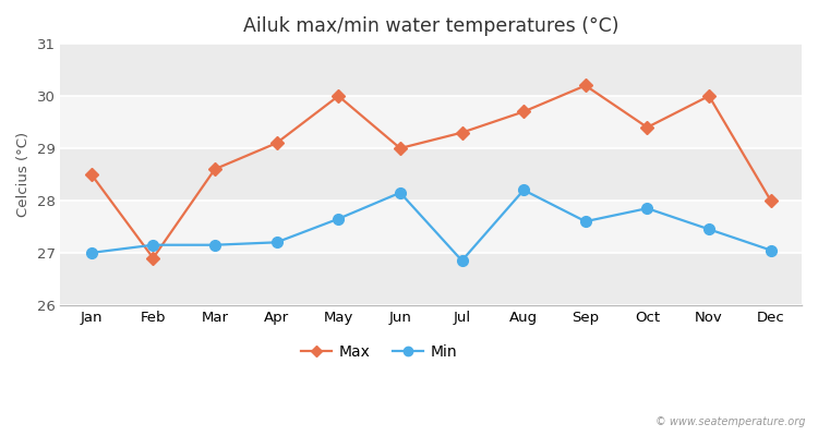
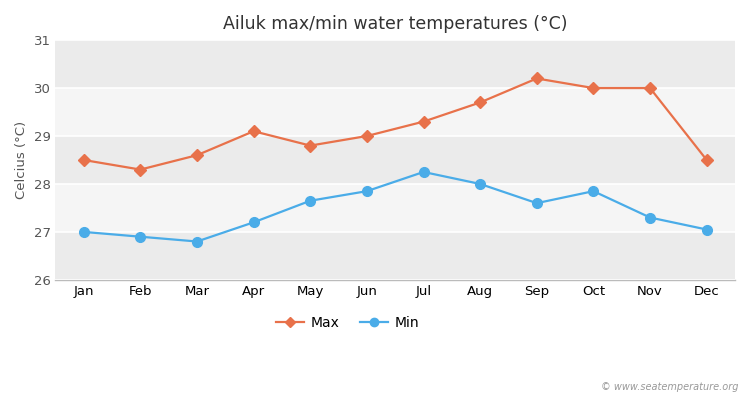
Max/Feb: 26.9 -> 28.3
Min/Feb: 27.15 -> 26.90
Min/Mar: 27.15 -> 26.80
Max/May: 30.0 -> 28.8
Min/Jun: 28.15 -> 27.85
Min/Jul: 26.85 -> 28.25
Min/Aug: 28.20 -> 28.00
Max/Oct: 29.4 -> 30.0
Min/Nov: 27.45 -> 27.30
Max/Dec: 28.0 -> 28.5
